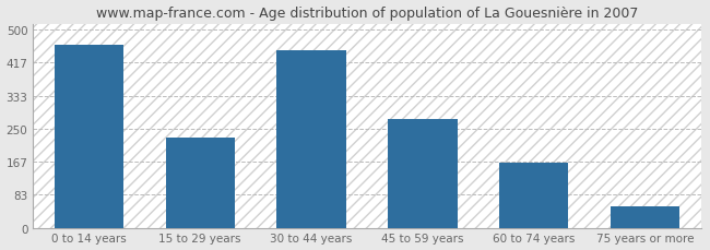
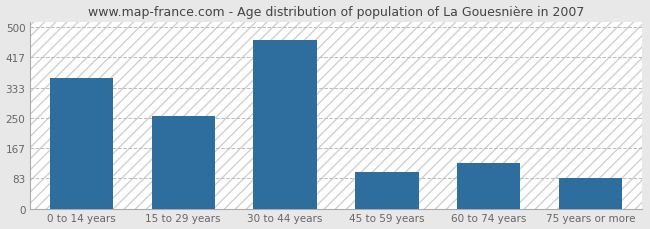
0 to 14 years: 460 -> 360
15 to 29 years: 228 -> 255
30 to 44 years: 447 -> 465
45 to 59 years: 273 -> 100
60 to 74 years: 163 -> 125
75 years or more: 55 -> 85
